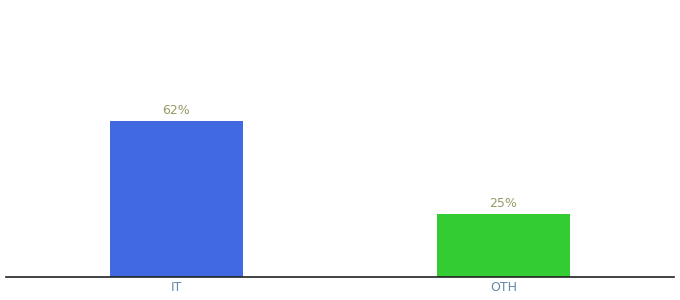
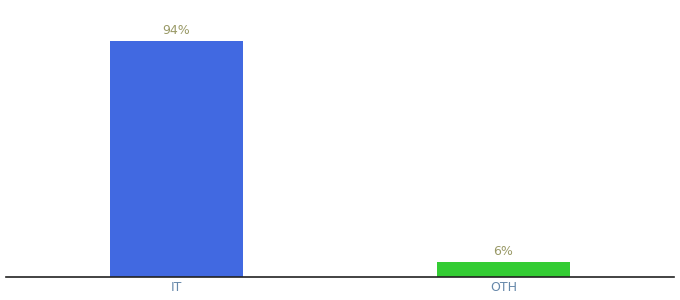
IT: 62% -> 94%
OTH: 25% -> 6%
